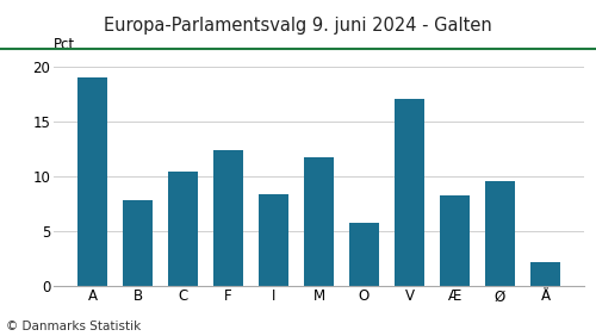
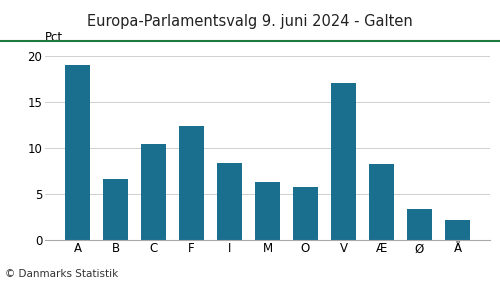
B: 7.8 -> 6.6
M: 11.8 -> 6.3
Ø: 9.6 -> 3.4
